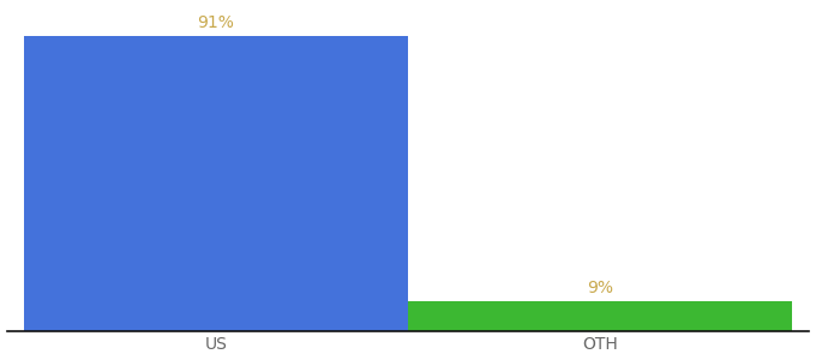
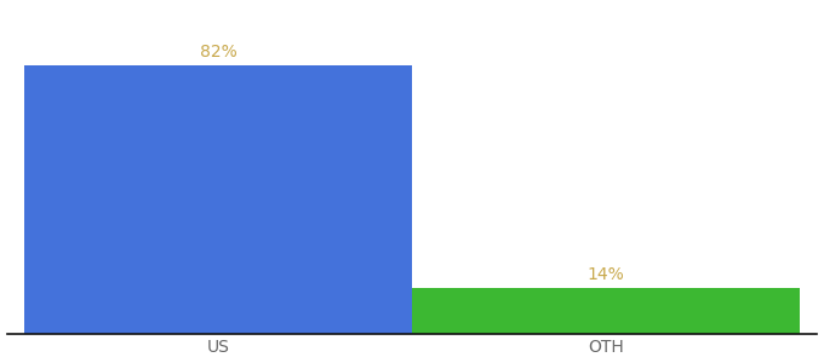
US: 91% -> 82%
OTH: 9% -> 14%
